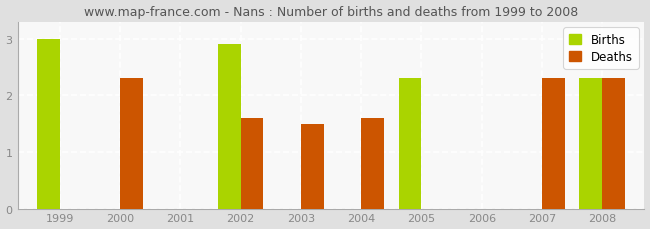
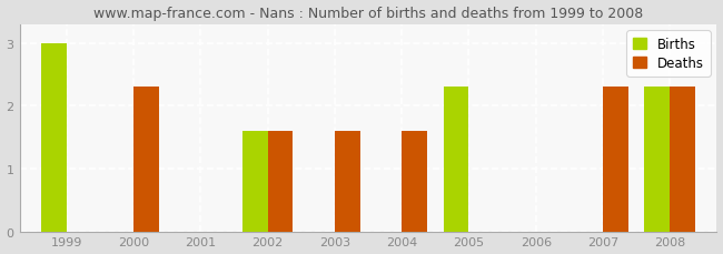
Births/2002: 2.9 -> 1.6
Deaths/2003: 1.5 -> 1.6
